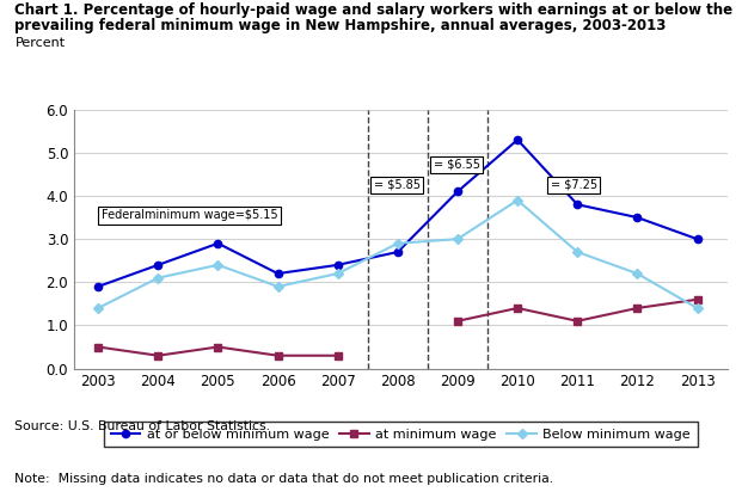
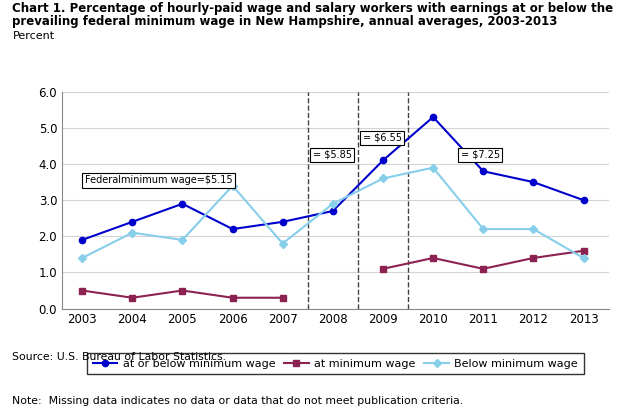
Below minimum wage/2005: 2.4 -> 1.9
Below minimum wage/2006: 1.9 -> 3.4
Below minimum wage/2007: 2.2 -> 1.8
Below minimum wage/2009: 3.0 -> 3.6
Below minimum wage/2011: 2.7 -> 2.2
